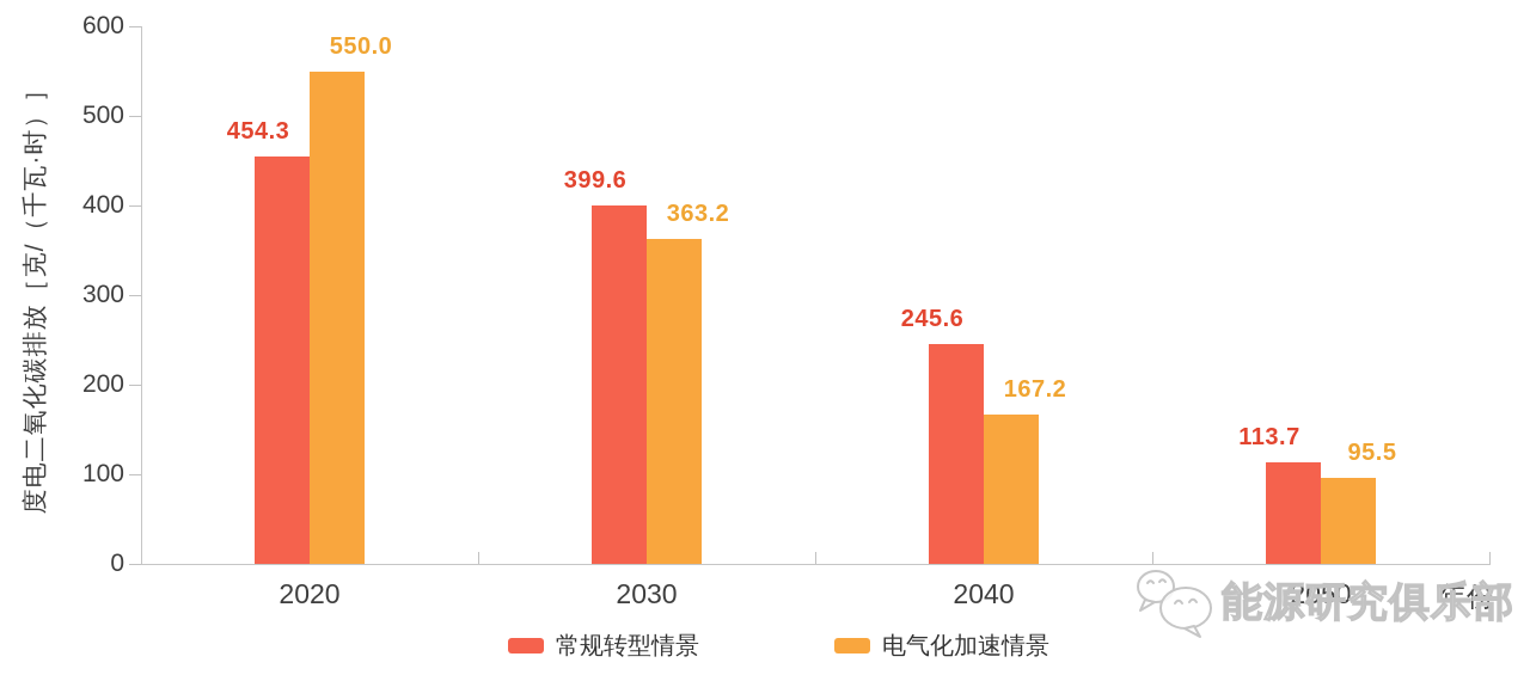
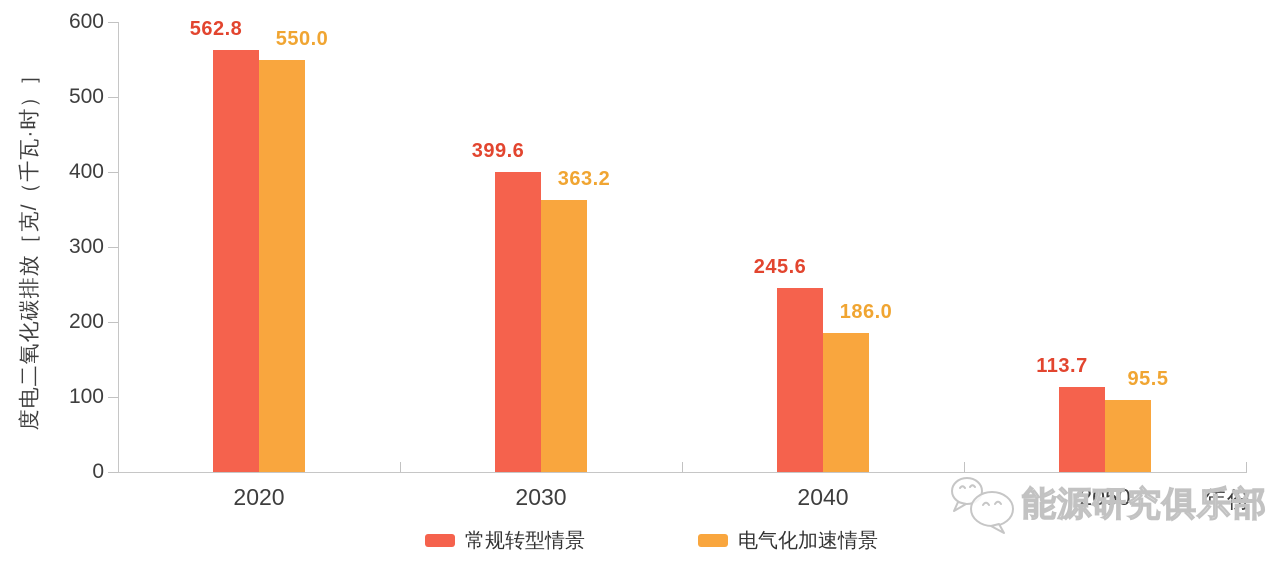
常规转型情景/2020: 454.3 -> 562.8
电气化加速情景/2040: 167.2 -> 186.0
